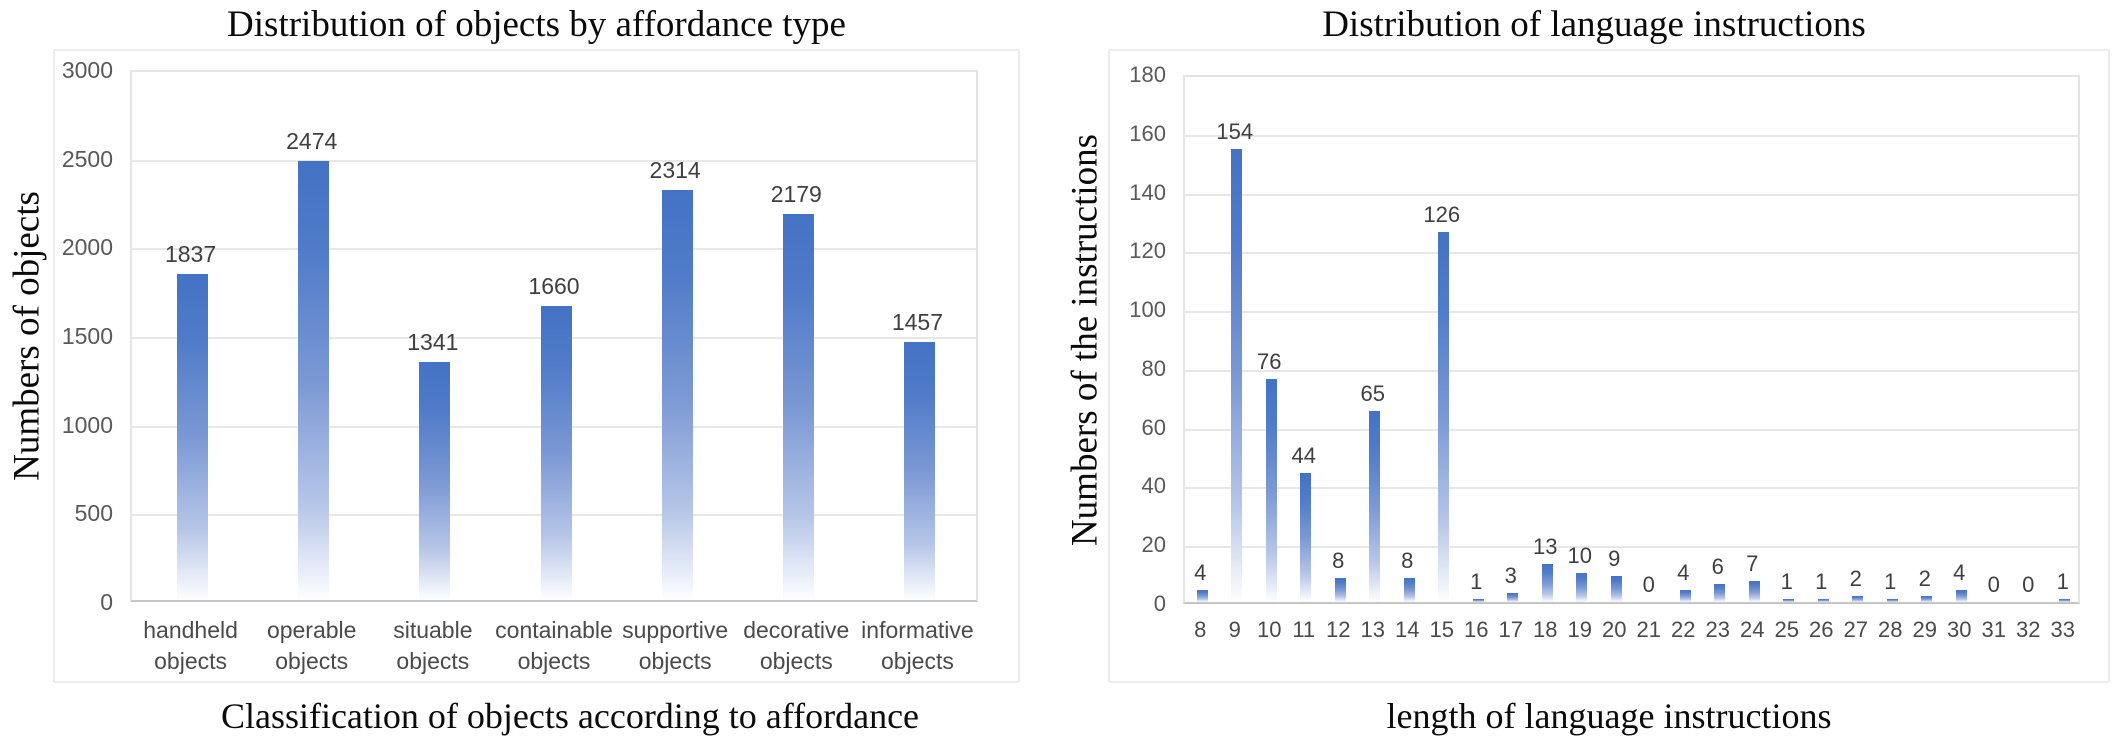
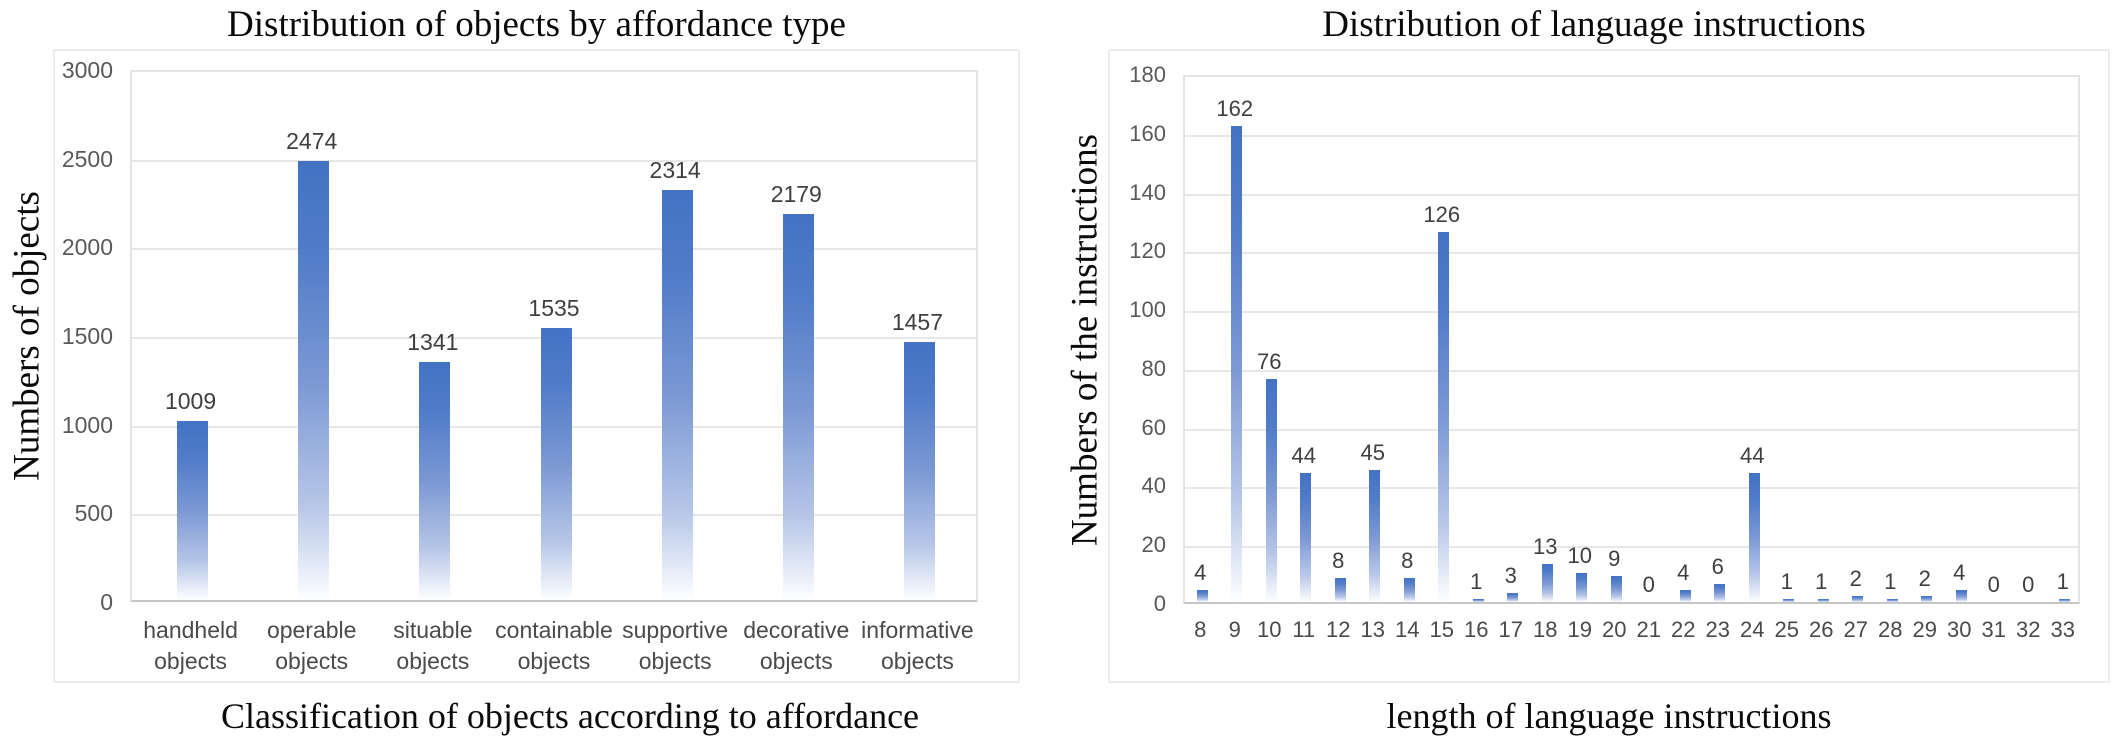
Distribution of objects by affordance type/handheld objects: 1837 -> 1009
Distribution of objects by affordance type/containable objects: 1660 -> 1535
Distribution of language instructions/9: 154 -> 162
Distribution of language instructions/13: 65 -> 45
Distribution of language instructions/24: 7 -> 44
